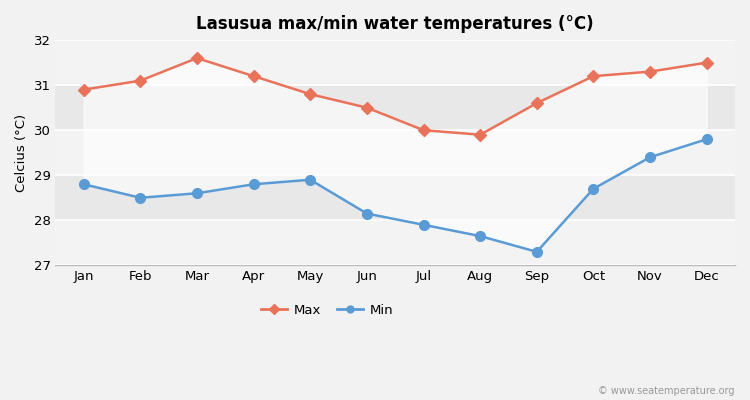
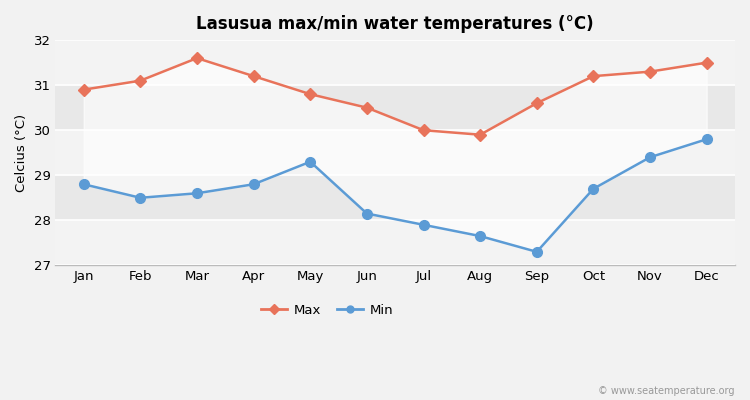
Min/May: 28.90 -> 29.30
